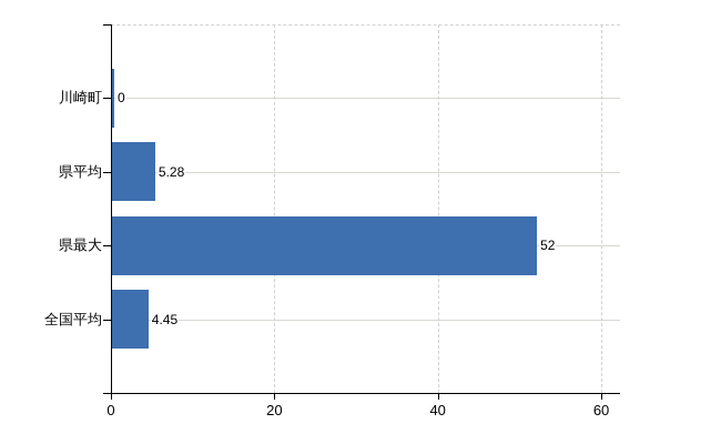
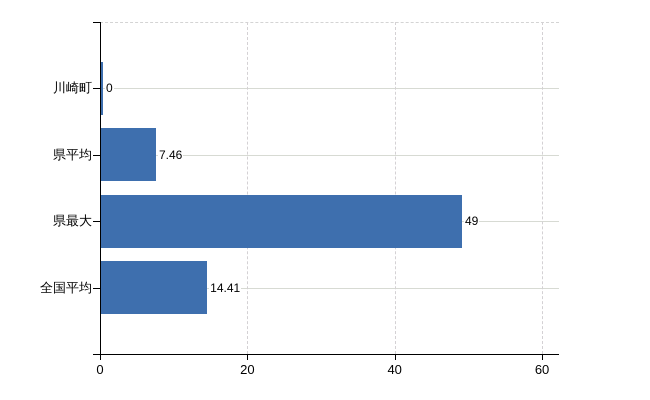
県平均: 5.28 -> 7.46
県最大: 52 -> 49
全国平均: 4.45 -> 14.41
